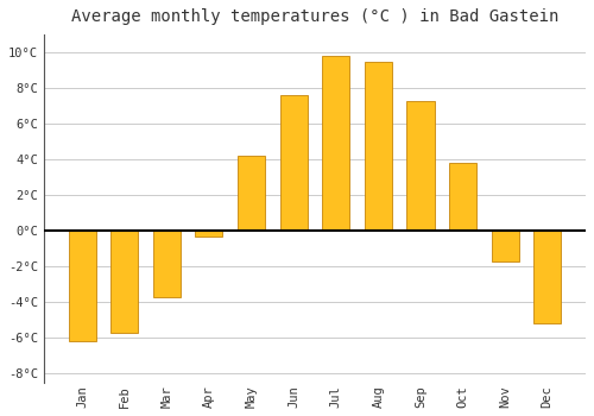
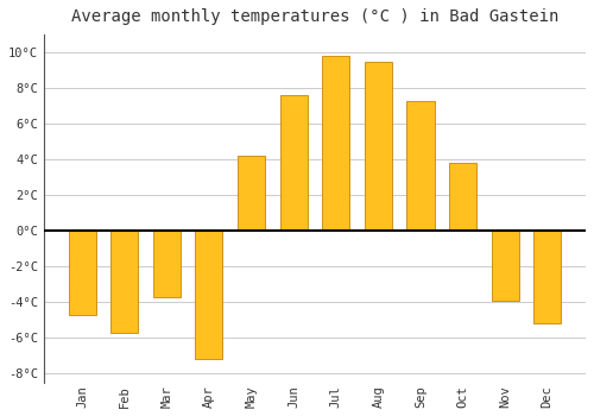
Jan: -6.2°C -> -4.7°C
Apr: -0.3°C -> -7.2°C
Nov: -1.7°C -> -3.9°C
